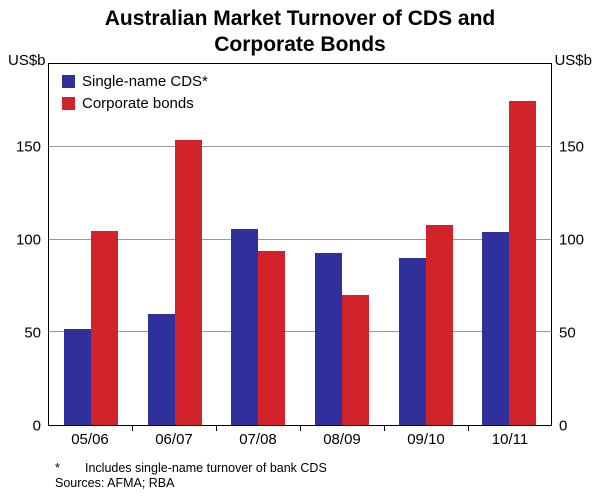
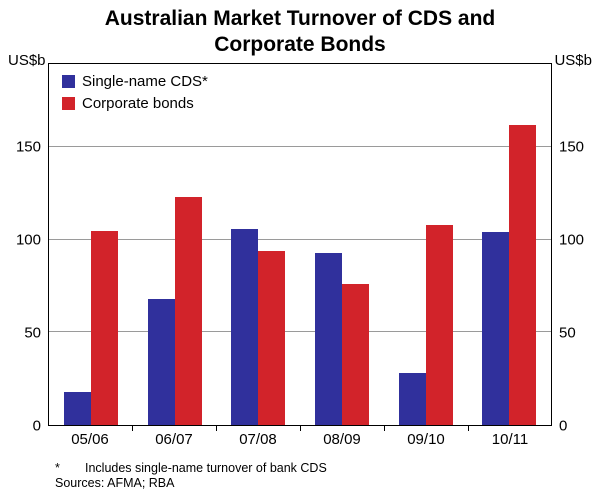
Single-name CDS*/05/06: 52 -> 18
Single-name CDS*/06/07: 60 -> 68
Corporate bonds/06/07: 154 -> 123
Corporate bonds/08/09: 70 -> 76
Single-name CDS*/09/10: 90 -> 28
Corporate bonds/10/11: 175 -> 162
